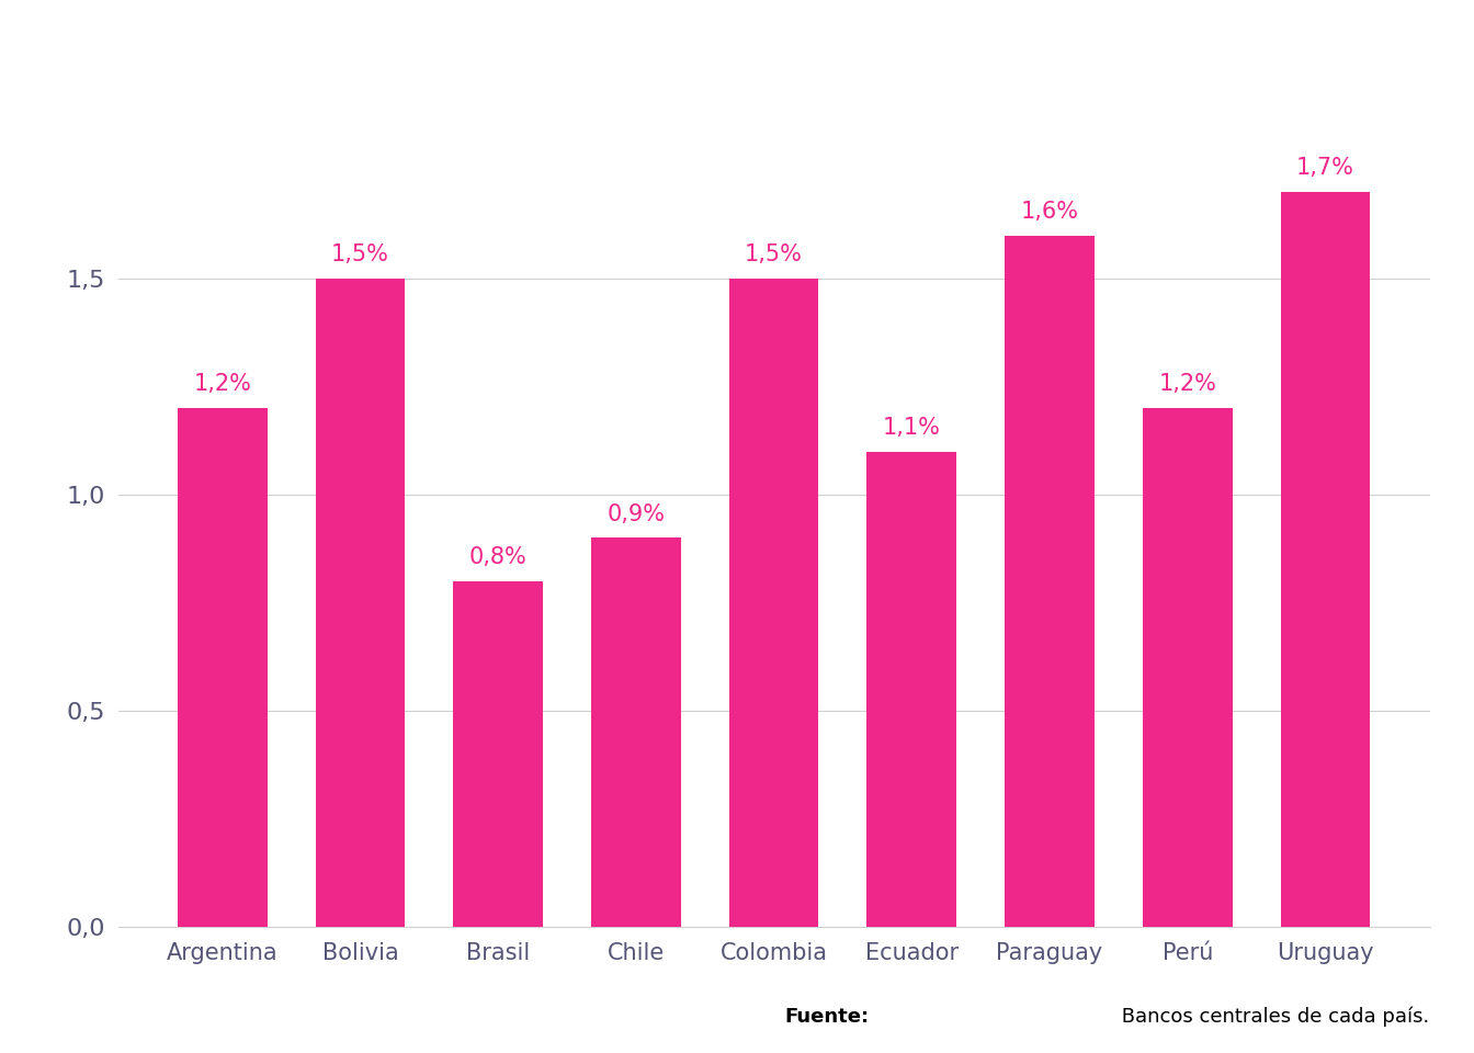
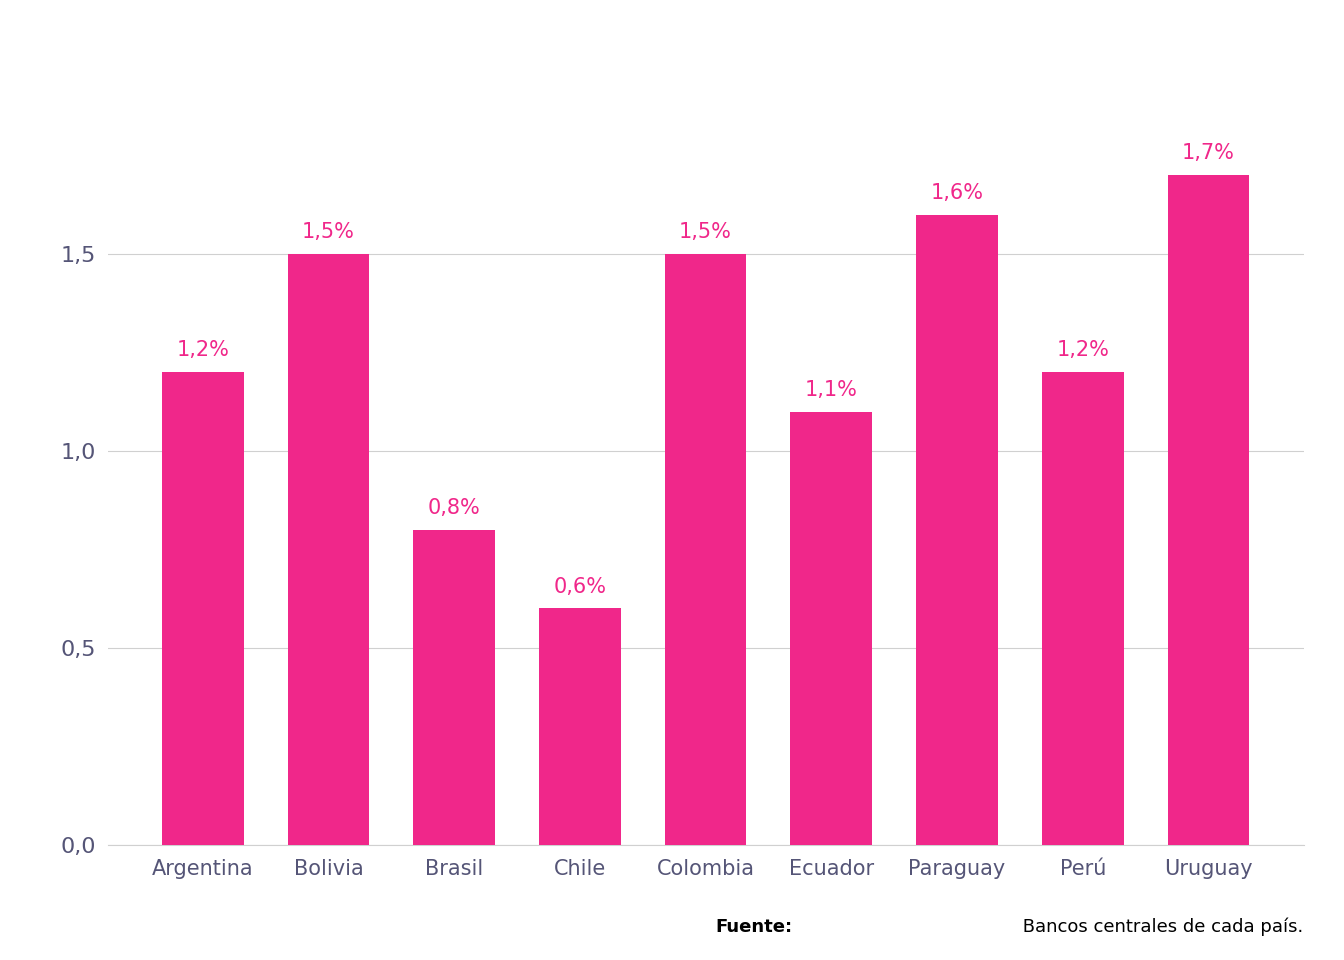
Chile: 0,9% -> 0,6%
